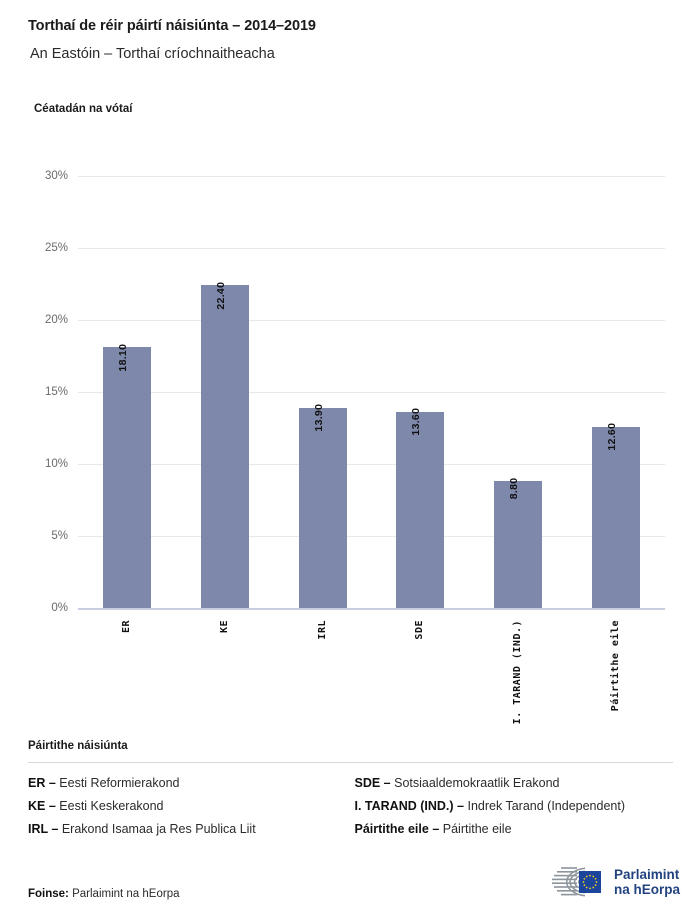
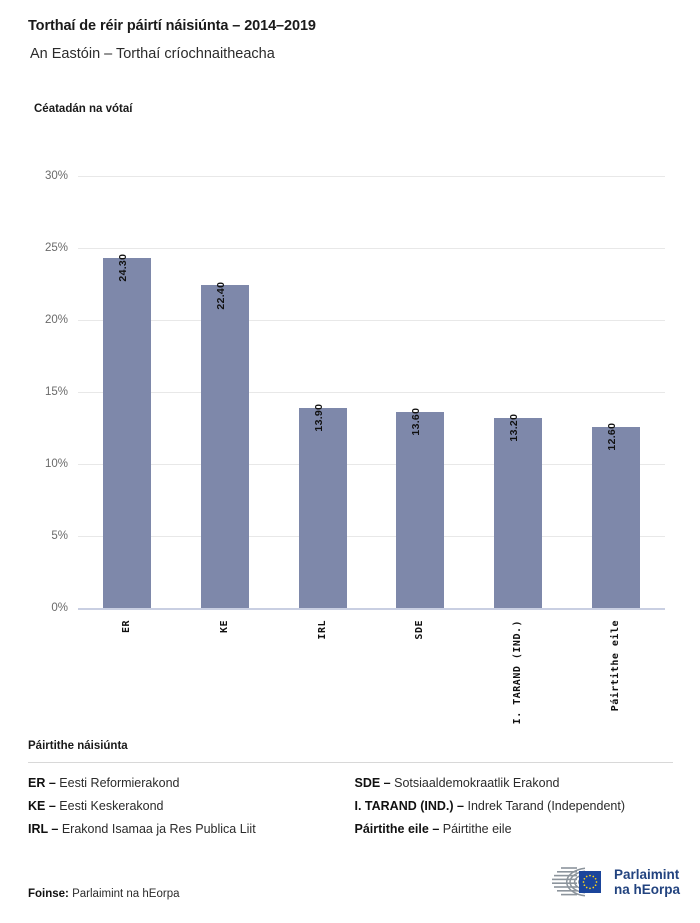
ER: 18.10 -> 24.30
I. TARAND (IND.): 8.80 -> 13.20
